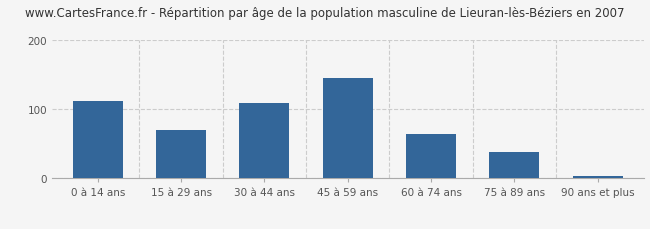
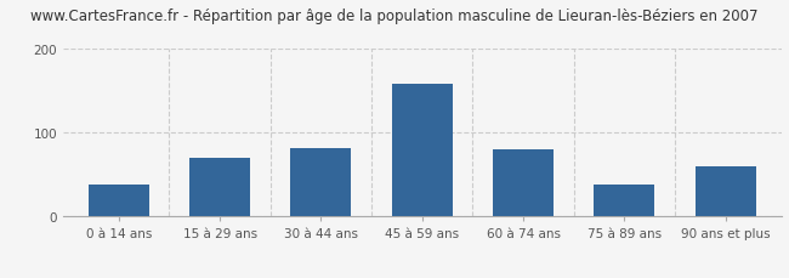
0 à 14 ans: 112 -> 38
30 à 44 ans: 110 -> 82
45 à 59 ans: 145 -> 158
60 à 74 ans: 65 -> 80
90 ans et plus: 3 -> 60
